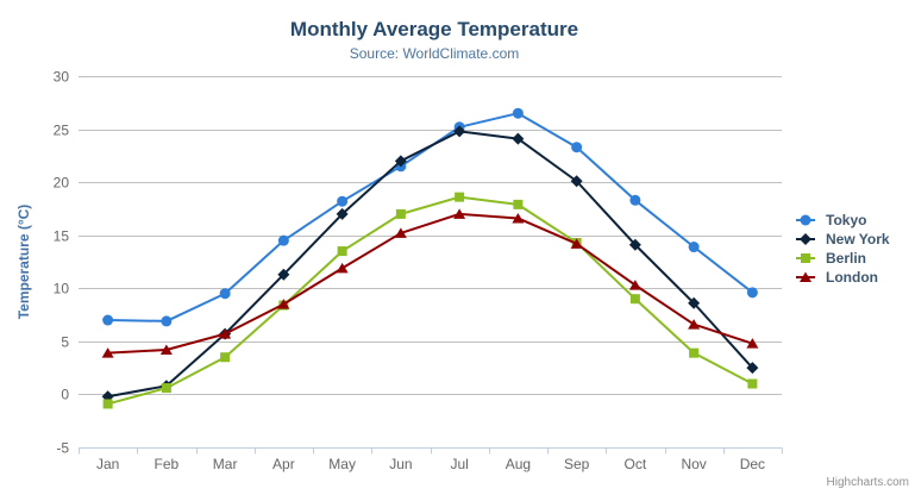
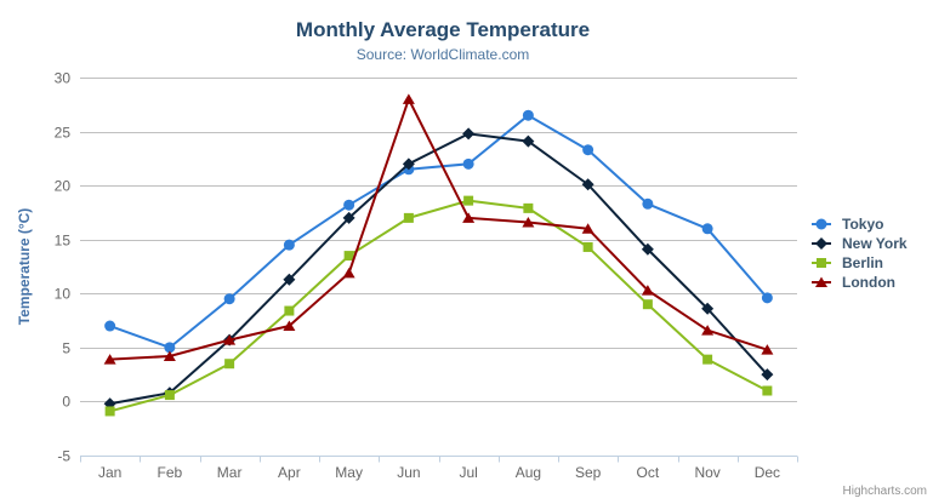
Tokyo/Feb: 7 -> 5
London/Apr: 8 -> 7
London/Jun: 15 -> 28
Tokyo/Jul: 25 -> 22
London/Sep: 14 -> 16
Tokyo/Nov: 14 -> 16
